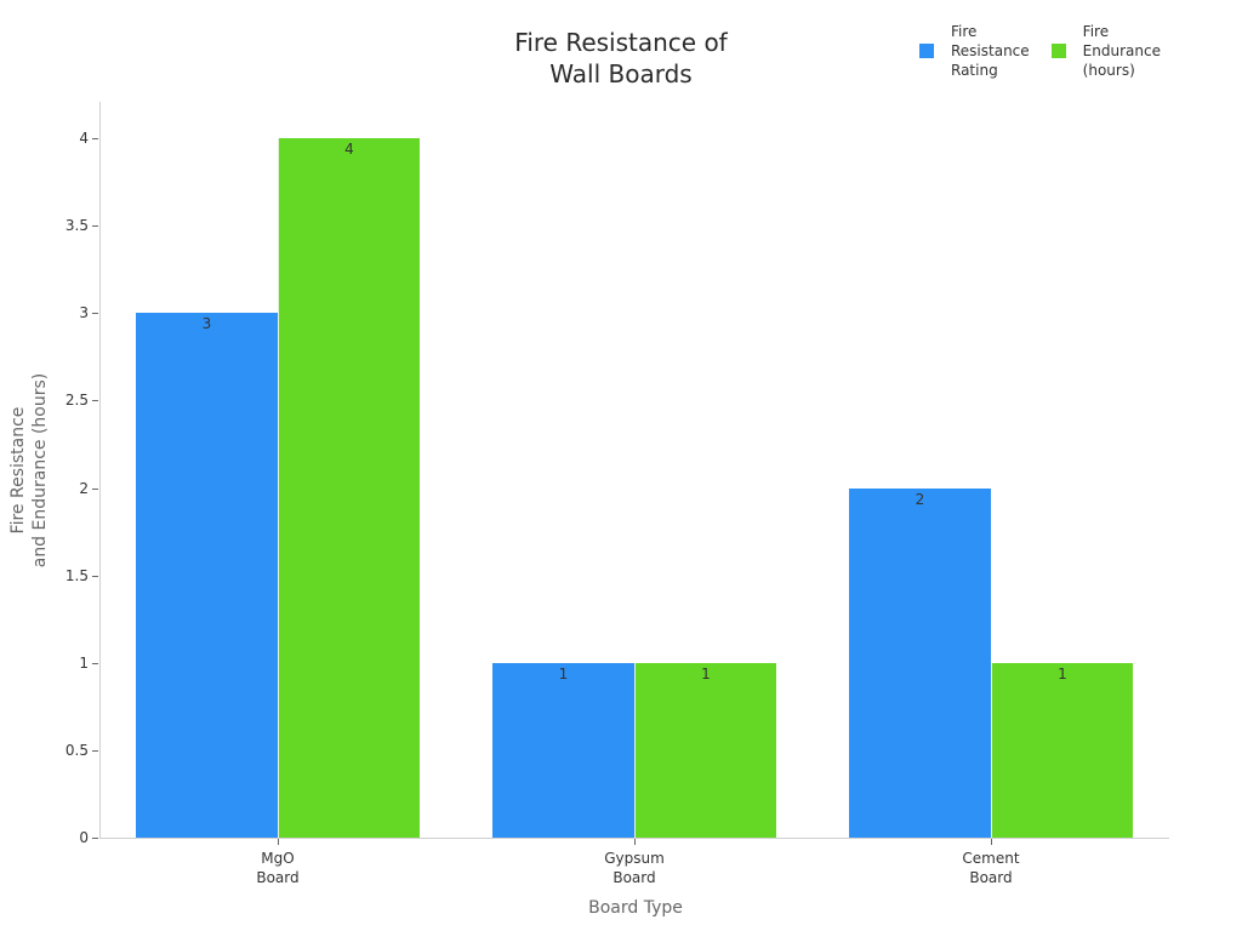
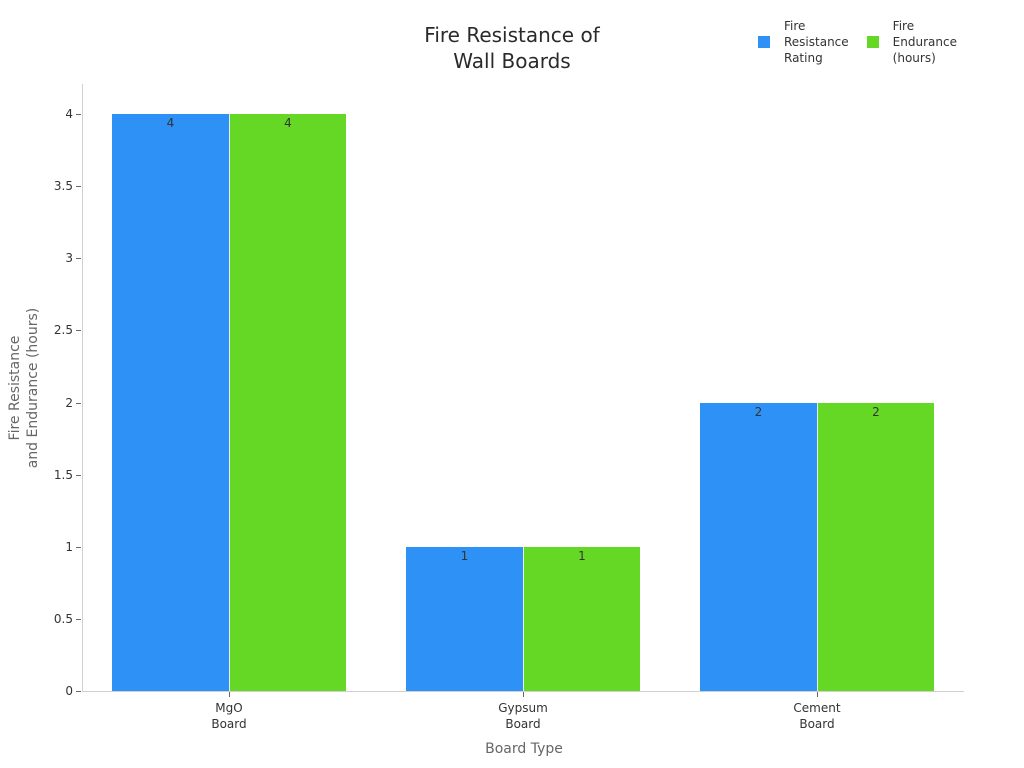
Fire Resistance Rating/MgO Board: 3 -> 4
Fire Endurance (hours)/Cement Board: 1 -> 2
